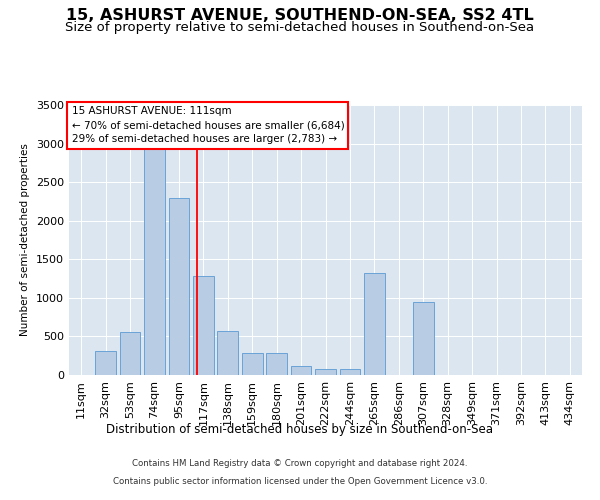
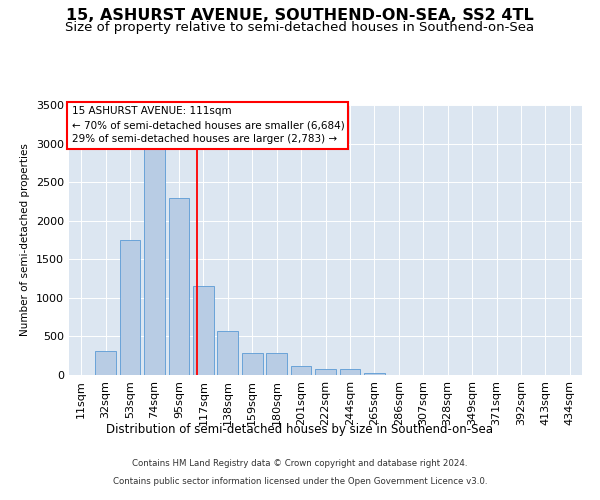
53sqm: 560 -> 1750
117sqm: 1280 -> 1150
265sqm: 1320 -> 30
307sqm: 940 -> 0
